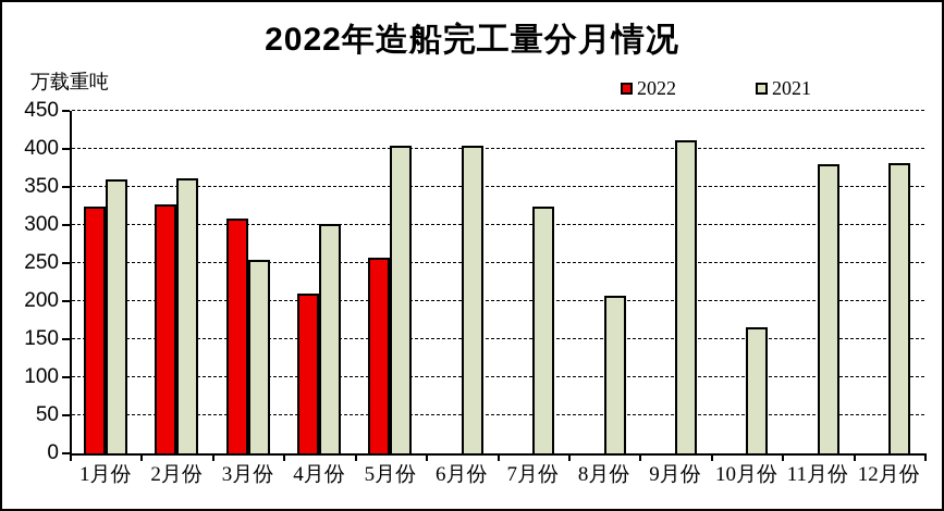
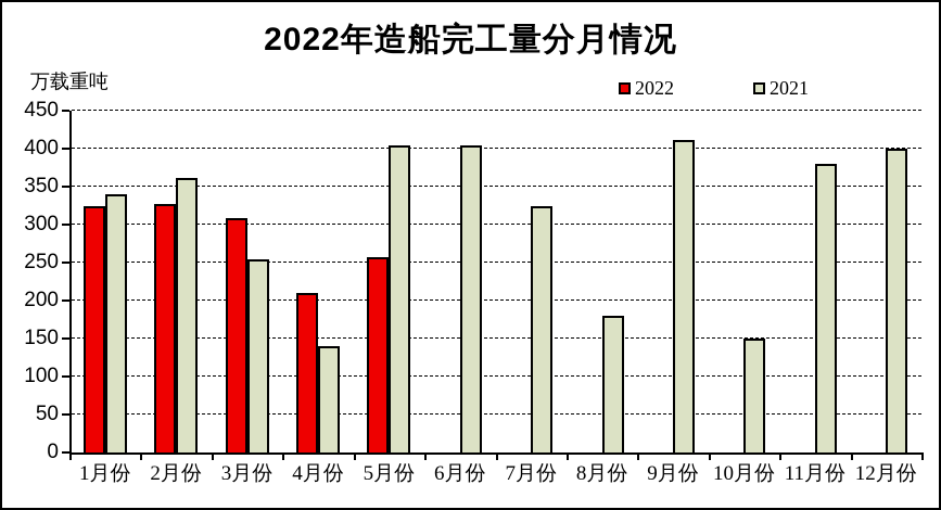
2021/1月份: 360 -> 340
2021/4月份: 300 -> 140
2021/8月份: 210 -> 180
2021/10月份: 170 -> 150
2021/12月份: 380 -> 400
